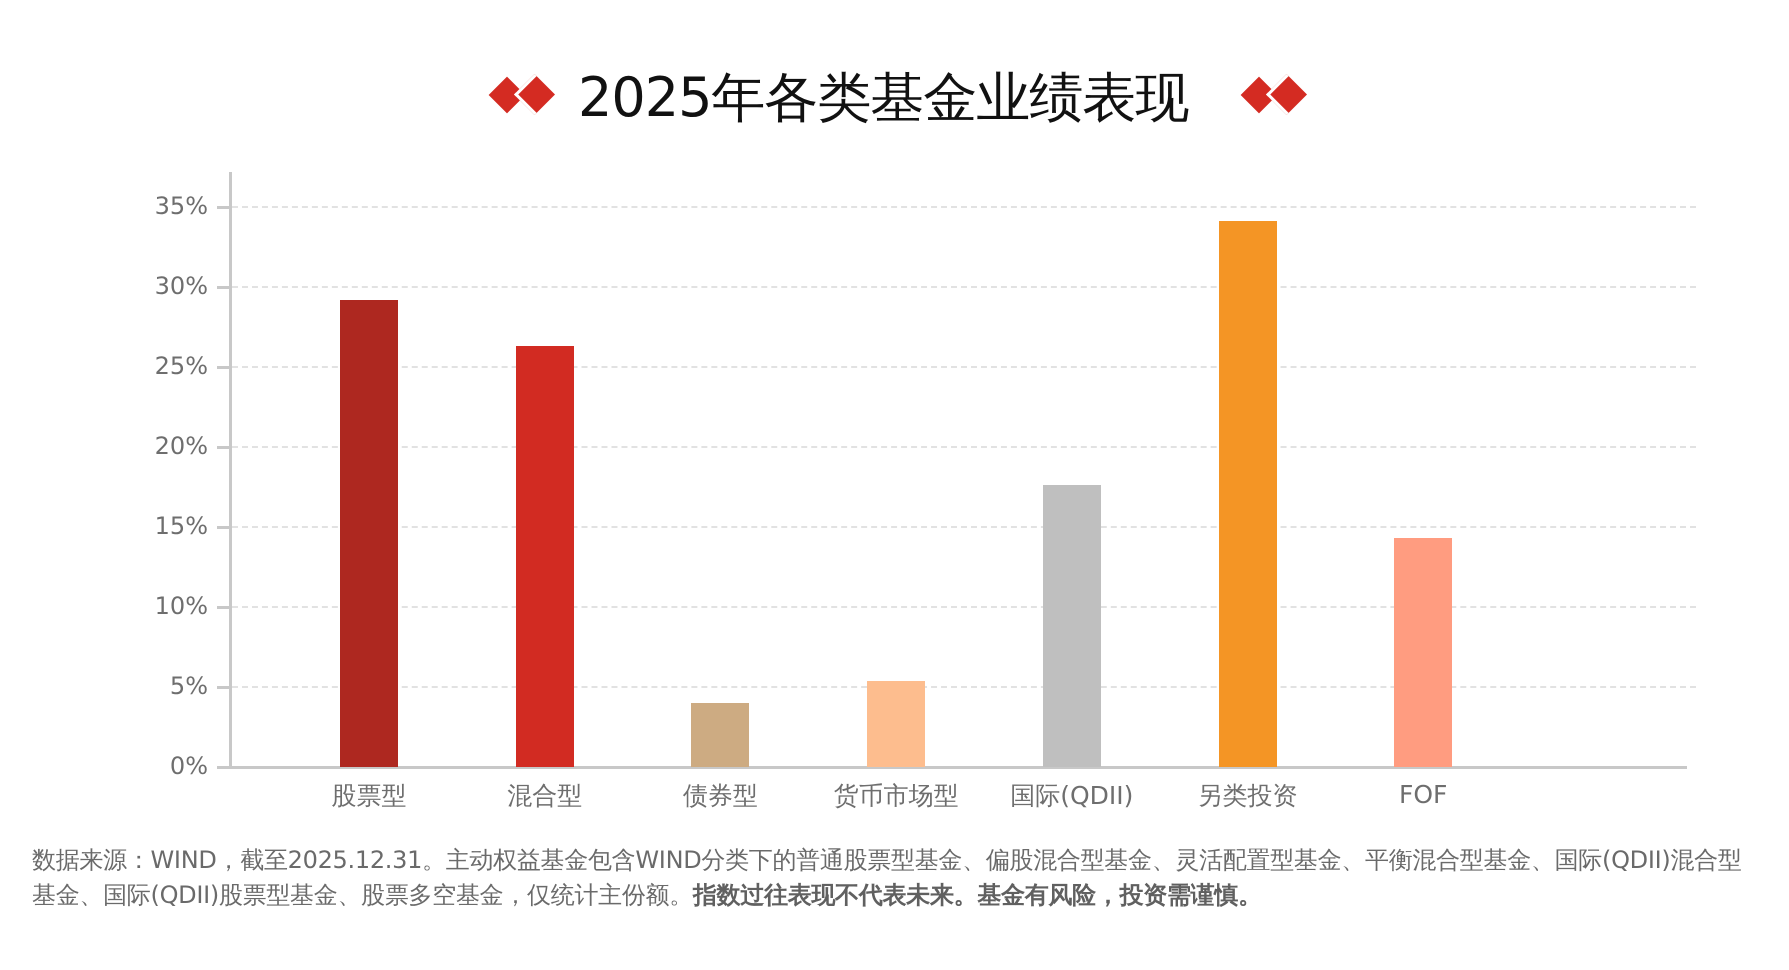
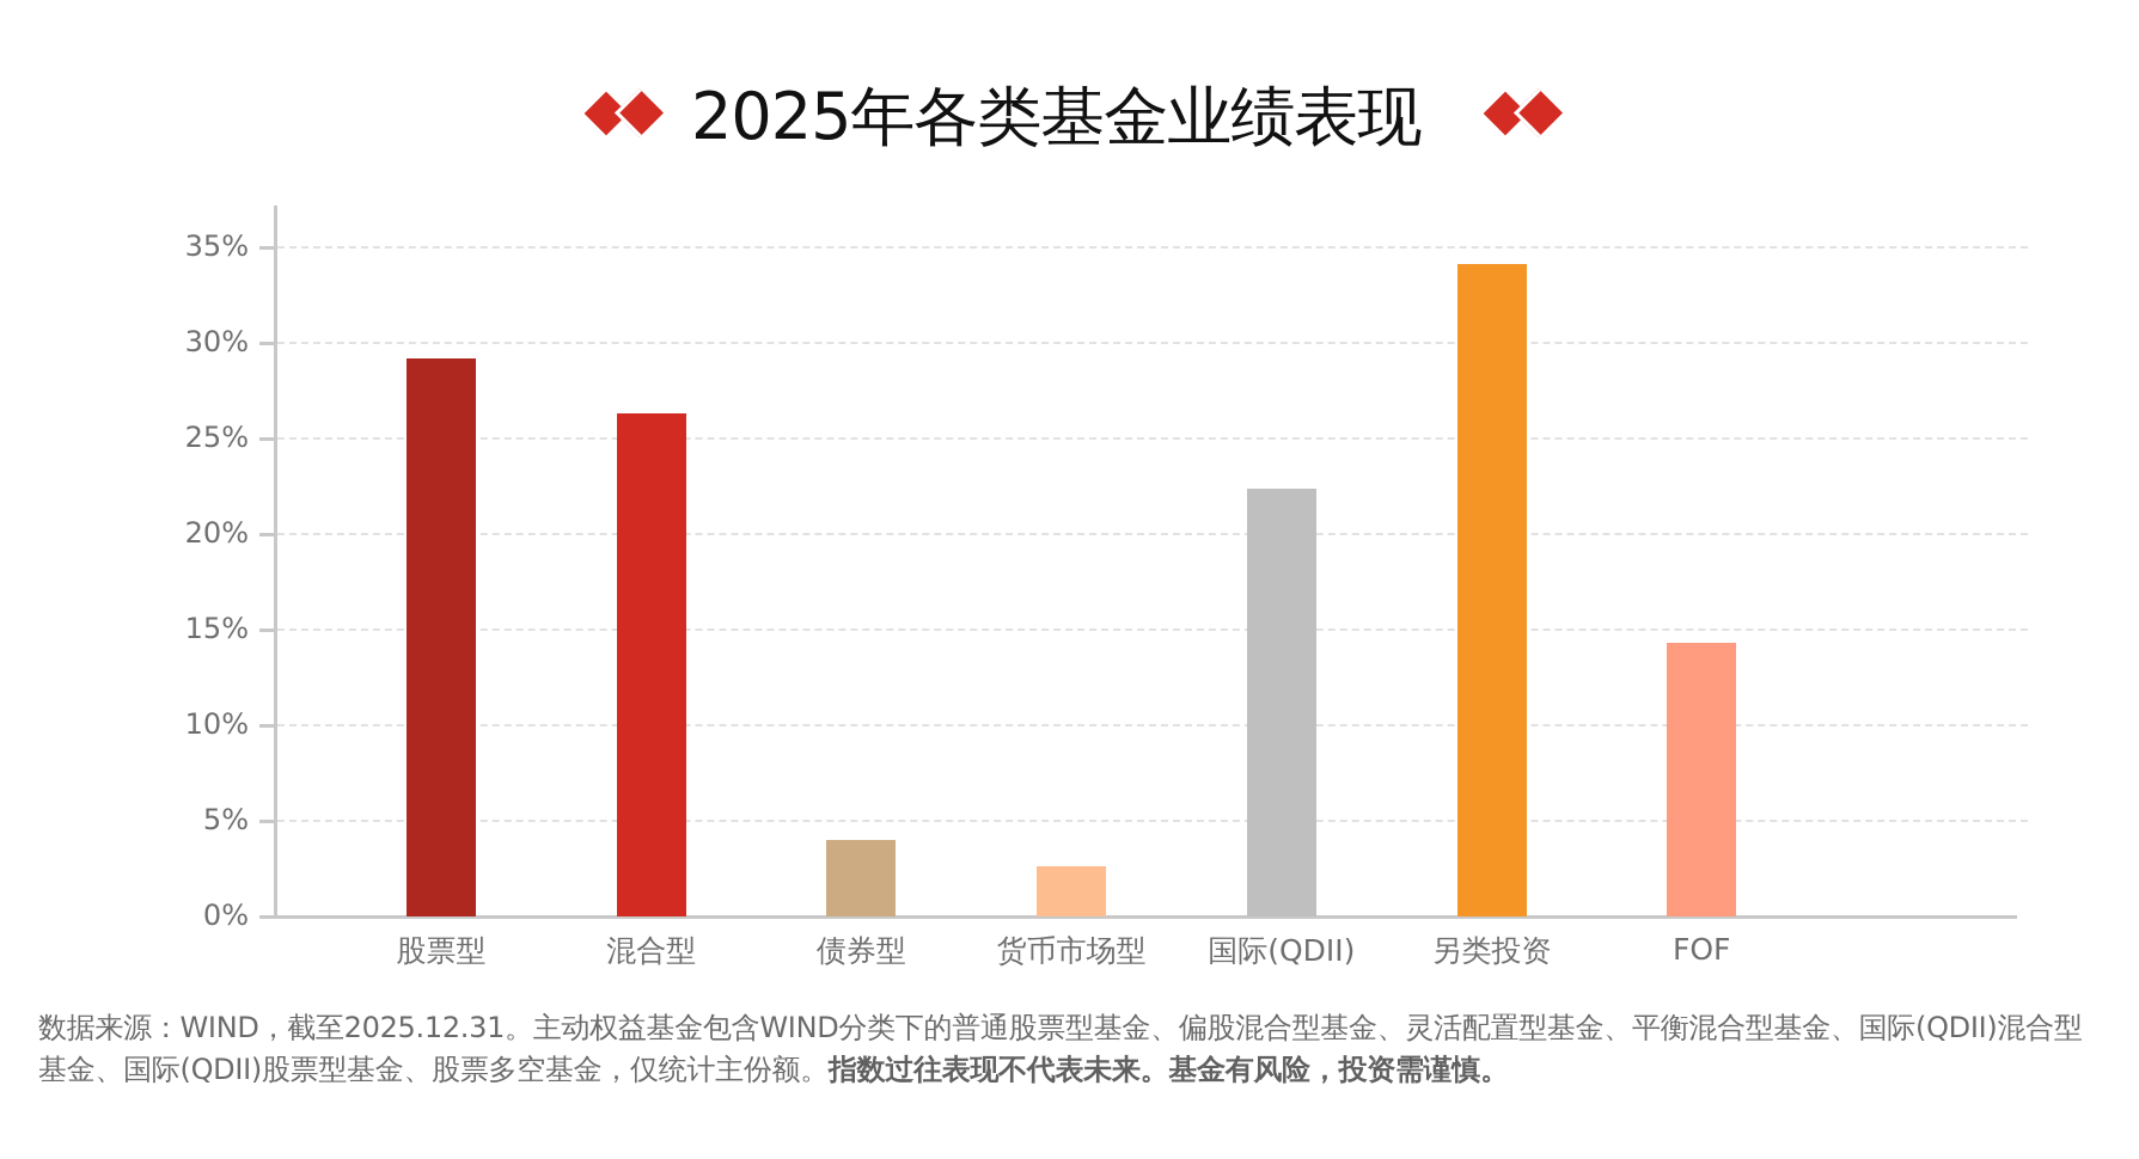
货币市场型: 5.4% -> 2.6%
国际(QDII): 17.6% -> 22.4%
